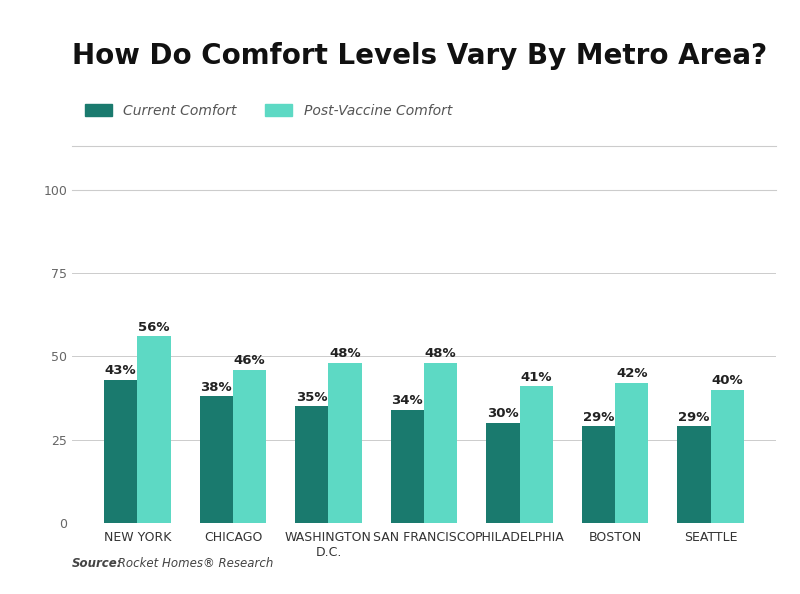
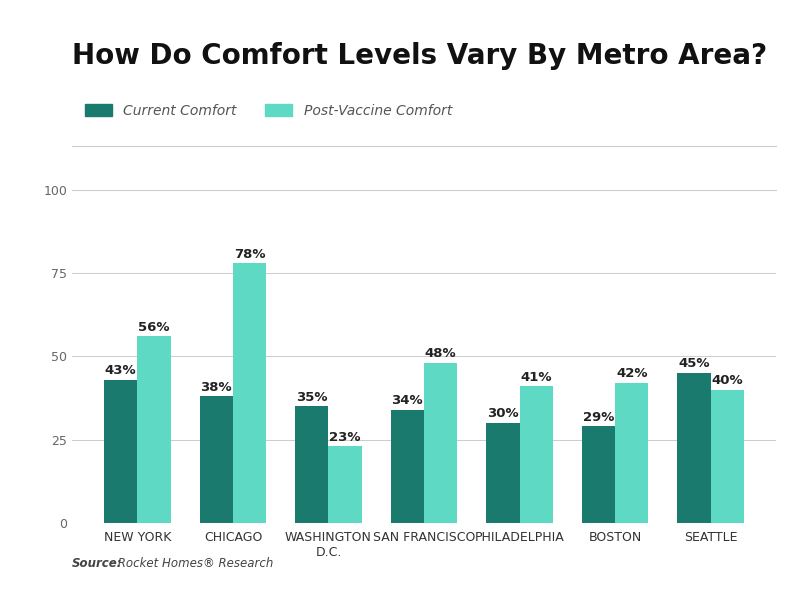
Post-Vaccine Comfort/CHICAGO: 46% -> 78%
Post-Vaccine Comfort/WASHINGTON D.C.: 48% -> 23%
Current Comfort/SEATTLE: 29% -> 45%
